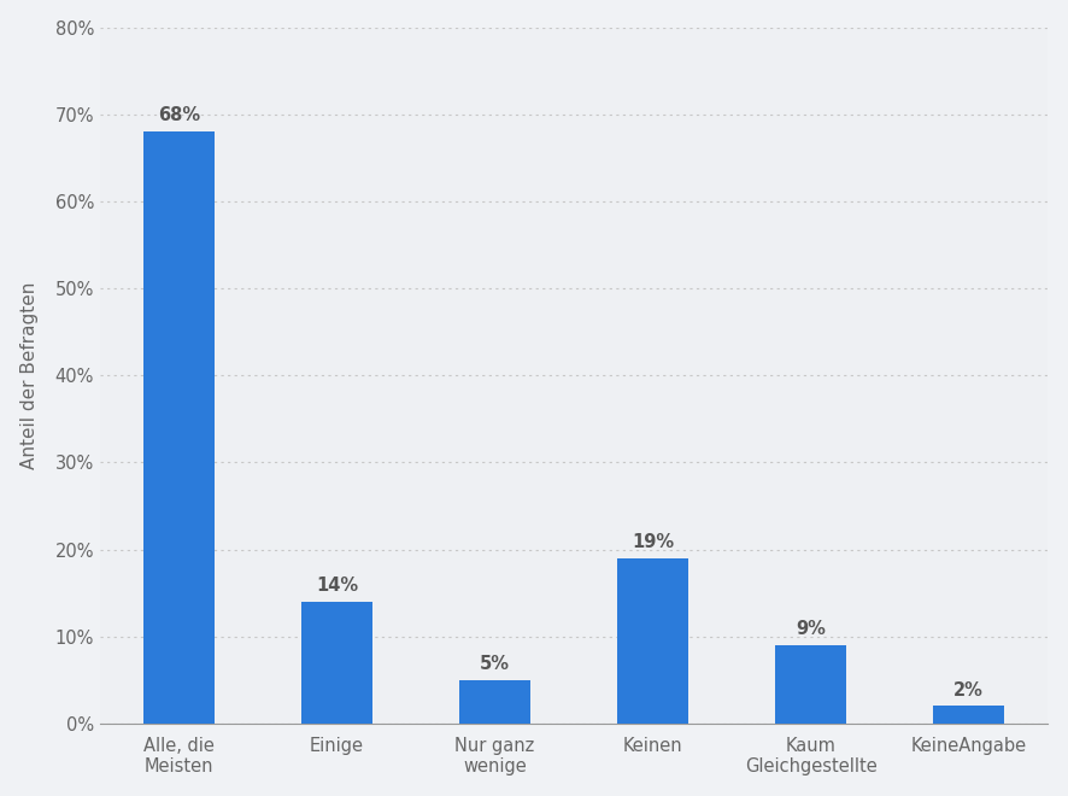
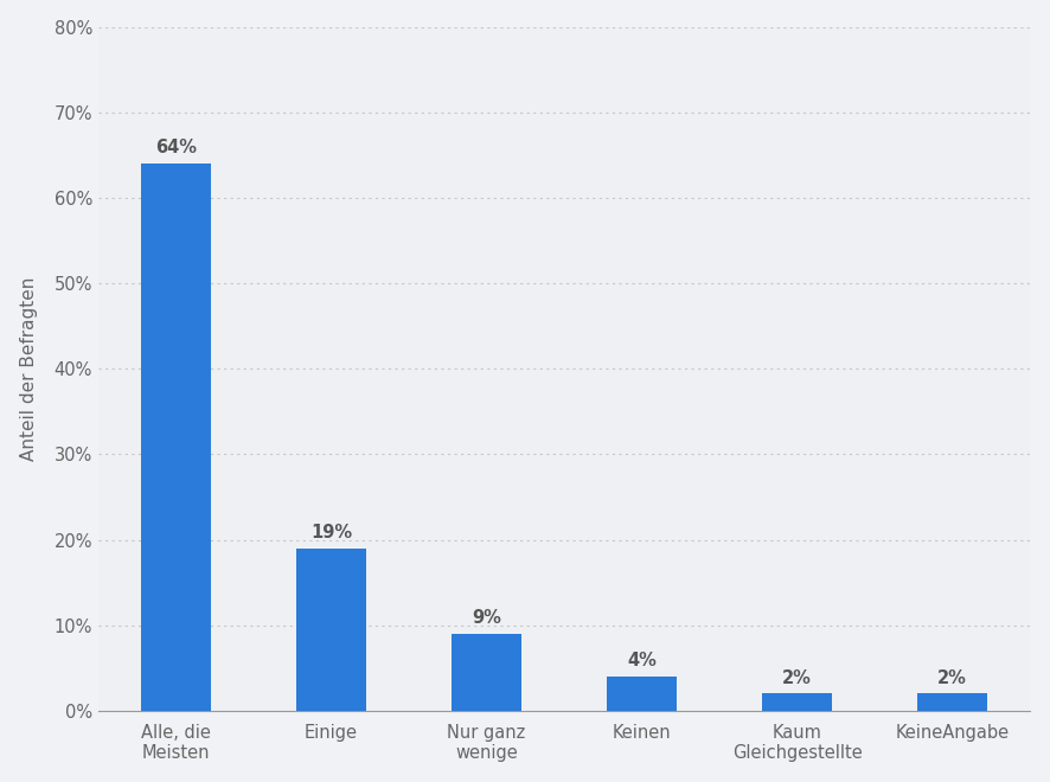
Alle, die Meisten: 68% -> 64%
Einige: 14% -> 19%
Nur ganz wenige: 5% -> 9%
Keinen: 19% -> 4%
Kaum Gleichgestellte: 9% -> 2%
